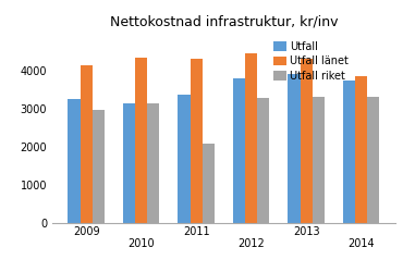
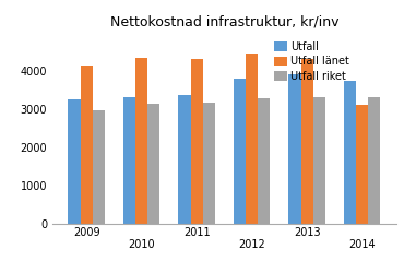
Utfall/2010: 3150 -> 3300
Utfall riket/2011: 2100 -> 3160
Utfall länet/2014: 3850 -> 3100
